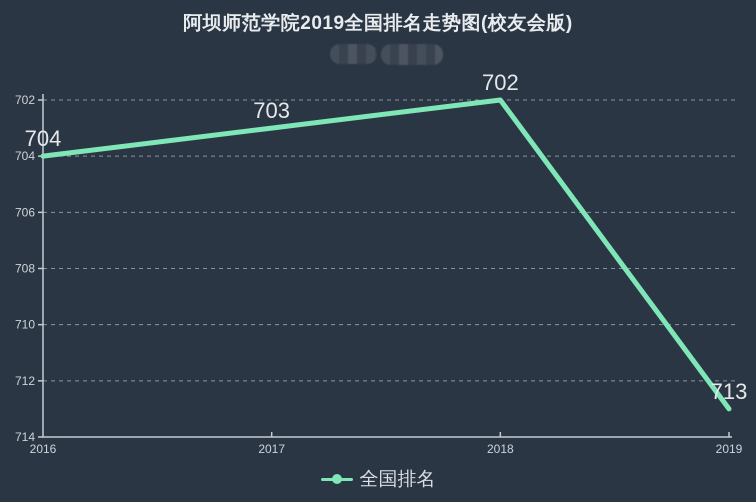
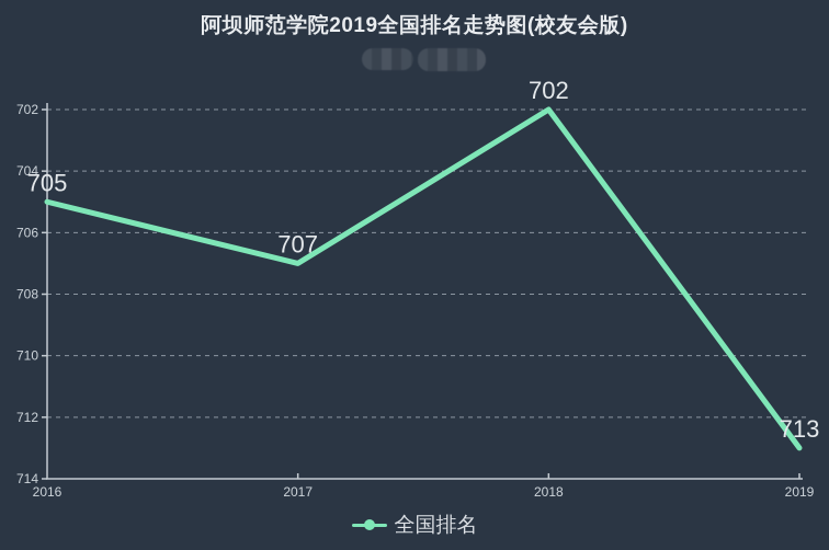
2016: 704 -> 705
2017: 703 -> 707
